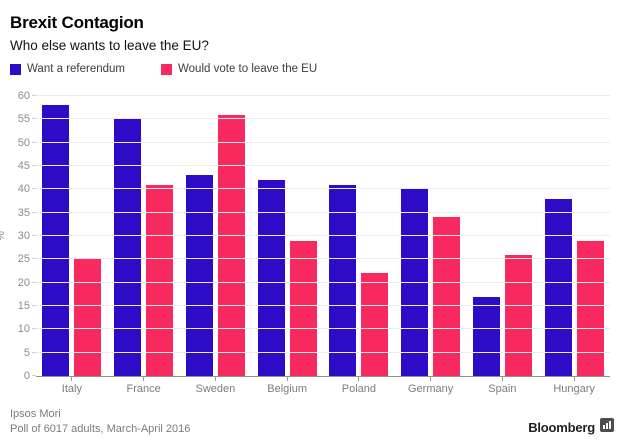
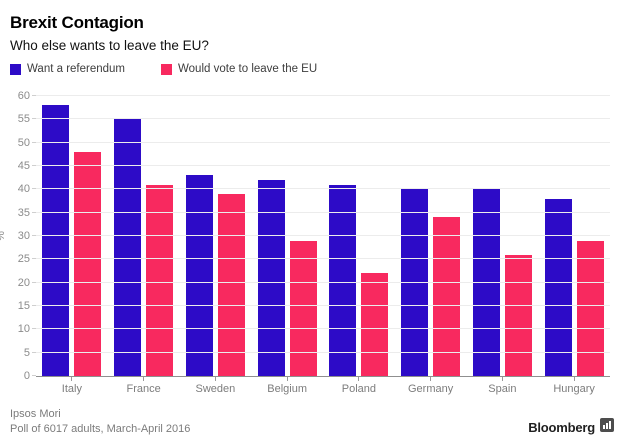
Would vote to leave the EU/Italy: 25 -> 48
Would vote to leave the EU/Sweden: 56 -> 39
Want a referendum/Spain: 17 -> 40
